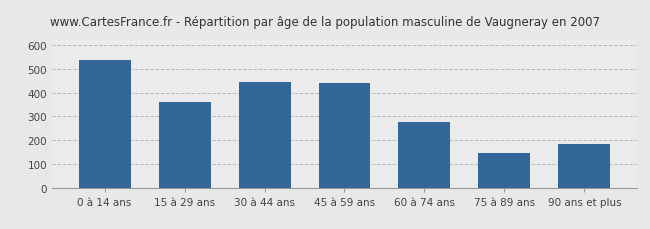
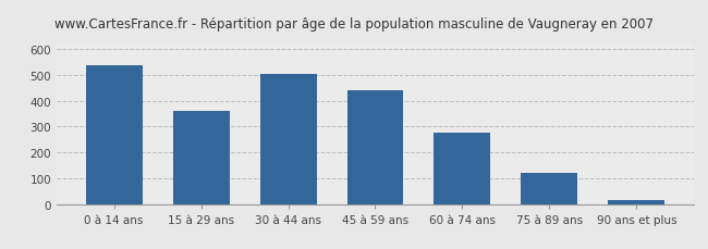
30 à 44 ans: 445 -> 502
75 à 89 ans: 145 -> 121
90 ans et plus: 185 -> 17
